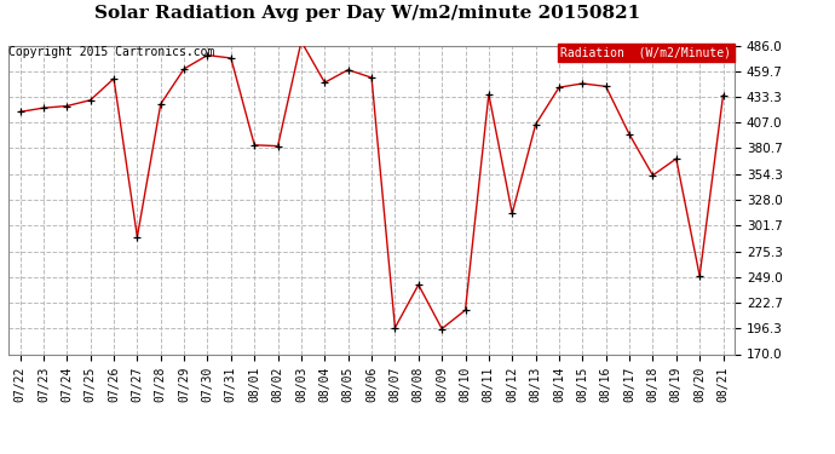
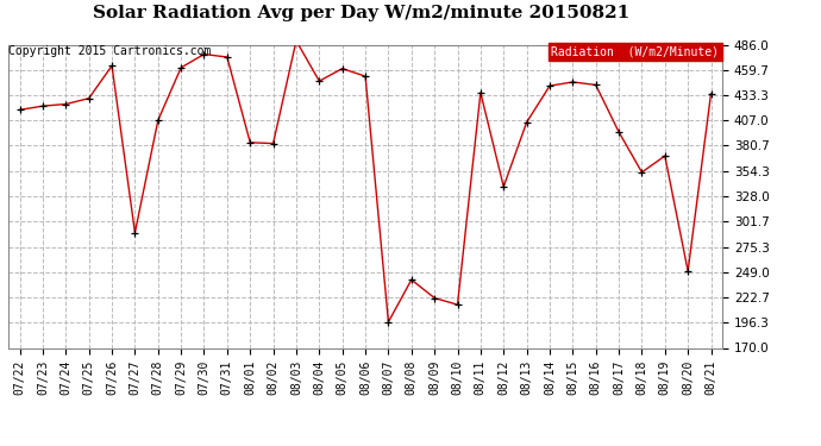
07/26: 452 -> 464
07/28: 426 -> 407
08/09: 196 -> 222
08/12: 314 -> 338
